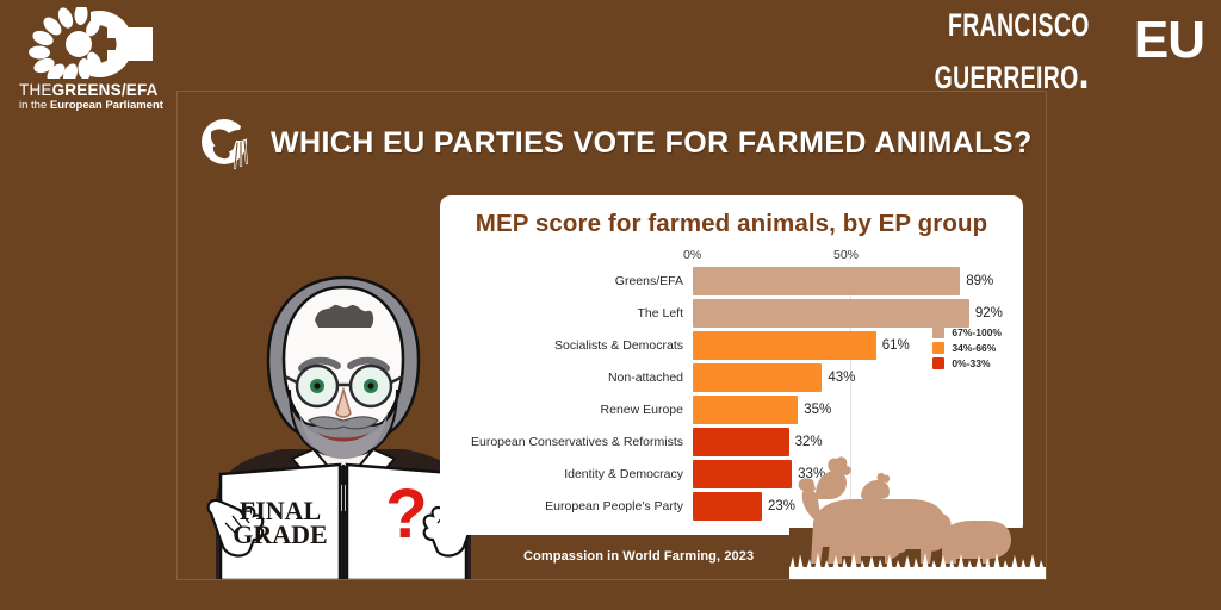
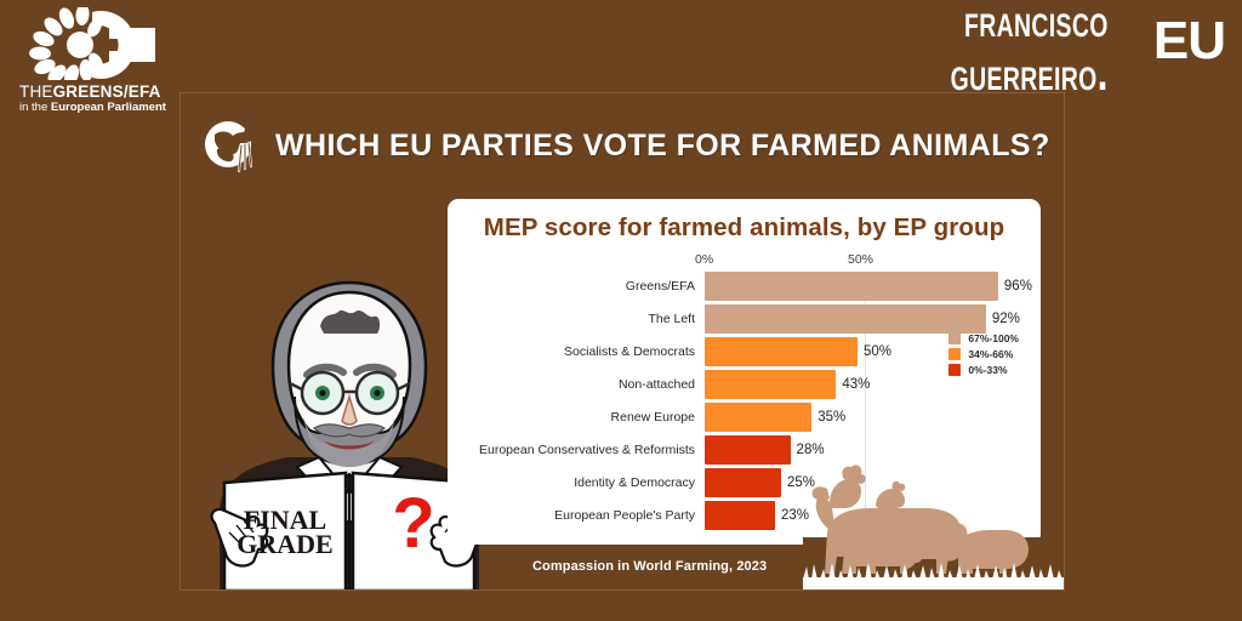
Greens/EFA: 89% -> 96%
Socialists & Democrats: 61% -> 50%
European Conservatives & Reformists: 32% -> 28%
Identity & Democracy: 33% -> 25%
